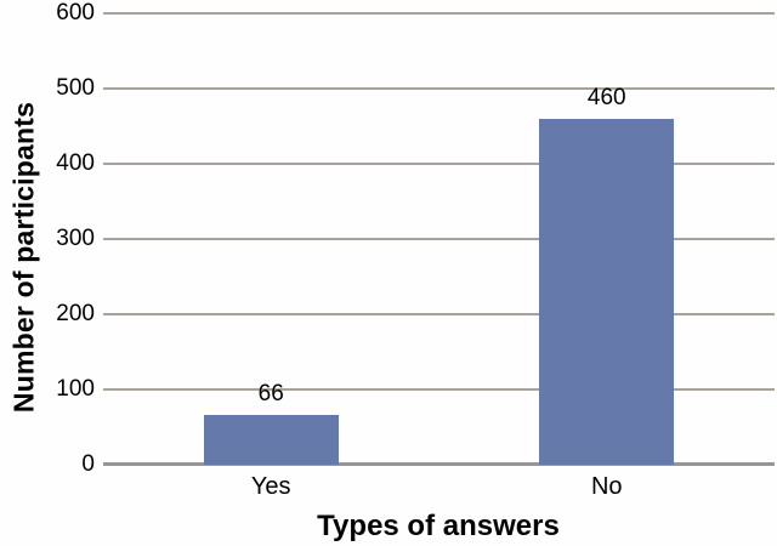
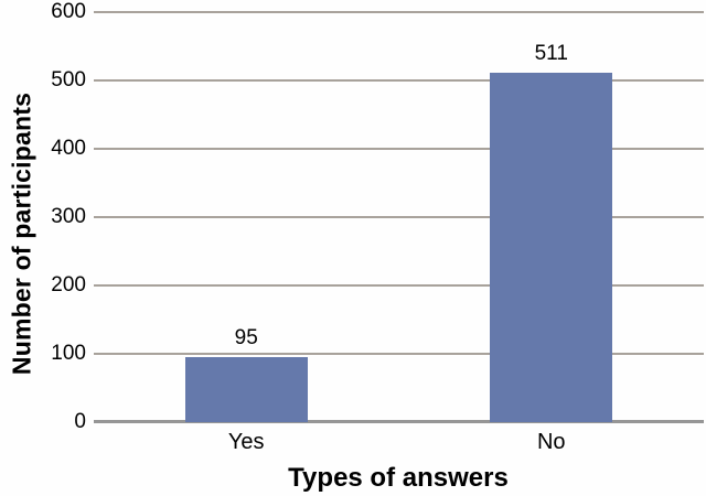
Yes: 66 -> 95
No: 460 -> 511
